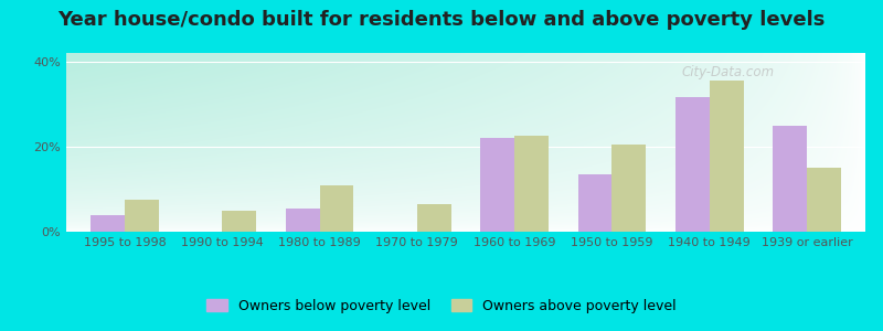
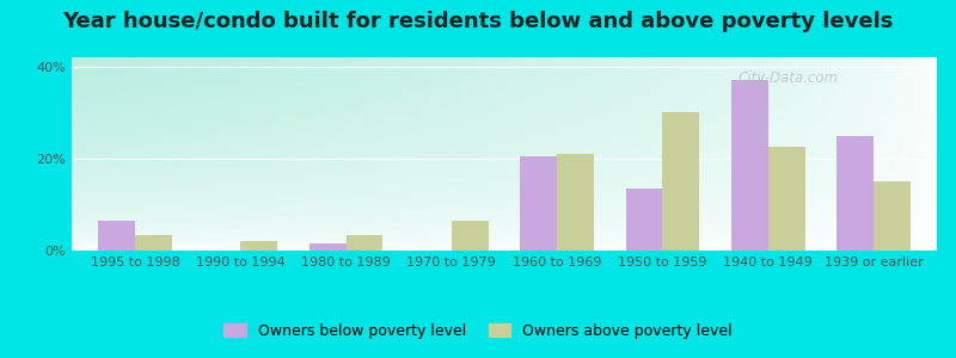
Owners below poverty level/1995 to 1998: 4.0% -> 6.5%
Owners above poverty level/1995 to 1998: 7.5% -> 3.5%
Owners above poverty level/1990 to 1994: 5.0% -> 2.0%
Owners below poverty level/1980 to 1989: 5.5% -> 1.5%
Owners above poverty level/1980 to 1989: 11.0% -> 3.5%
Owners below poverty level/1960 to 1969: 22.0% -> 20.5%
Owners above poverty level/1960 to 1969: 22.5% -> 21.0%
Owners above poverty level/1950 to 1959: 20.5% -> 30.0%
Owners below poverty level/1940 to 1949: 31.5% -> 37.0%
Owners above poverty level/1940 to 1949: 35.5% -> 22.5%
